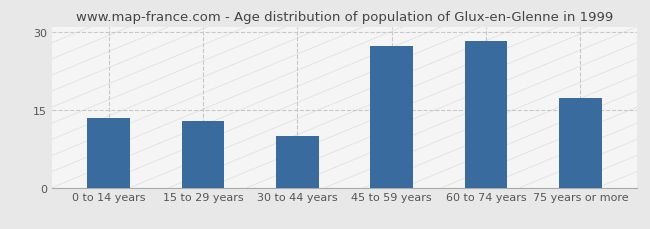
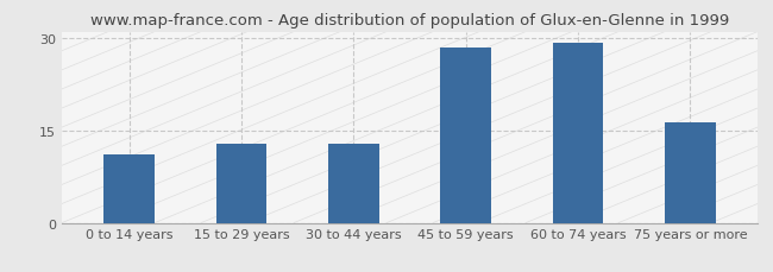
0 to 14 years: 13.4 -> 11.0
30 to 44 years: 10.0 -> 12.8
45 to 59 years: 27.2 -> 28.5
60 to 74 years: 28.2 -> 29.2
75 years or more: 17.2 -> 16.2
